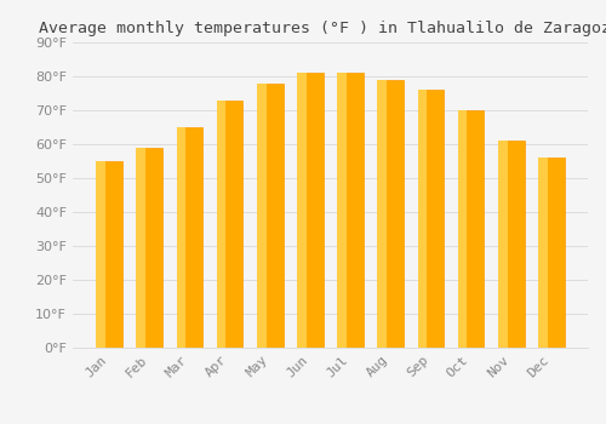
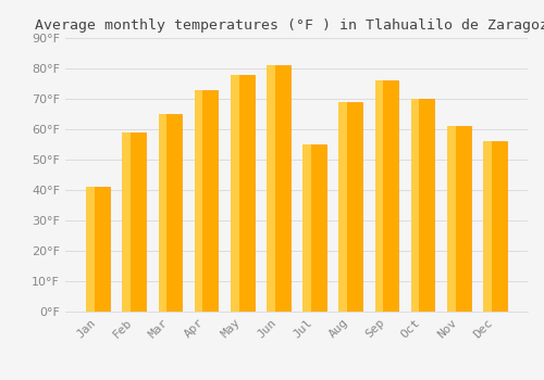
Jan: 55°F -> 41°F
Jul: 81°F -> 55°F
Aug: 79°F -> 69°F
